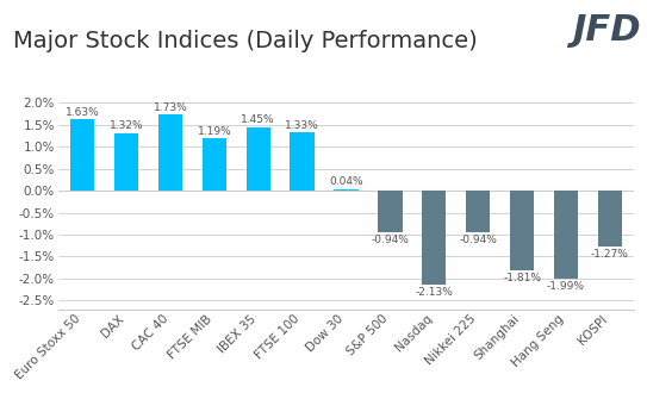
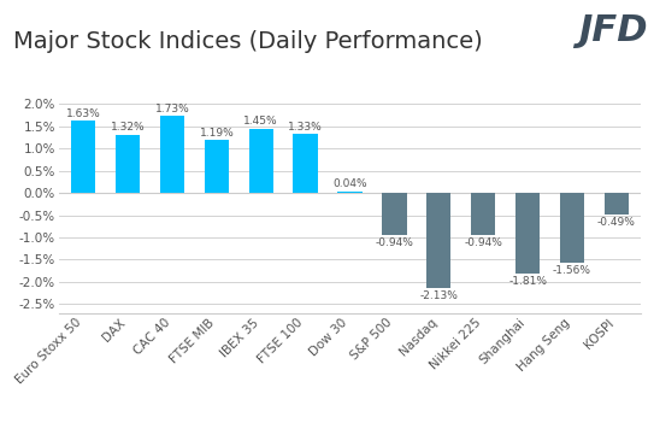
Hang Seng: -1.99% -> -1.56%
KOSPI: -1.27% -> -0.49%
